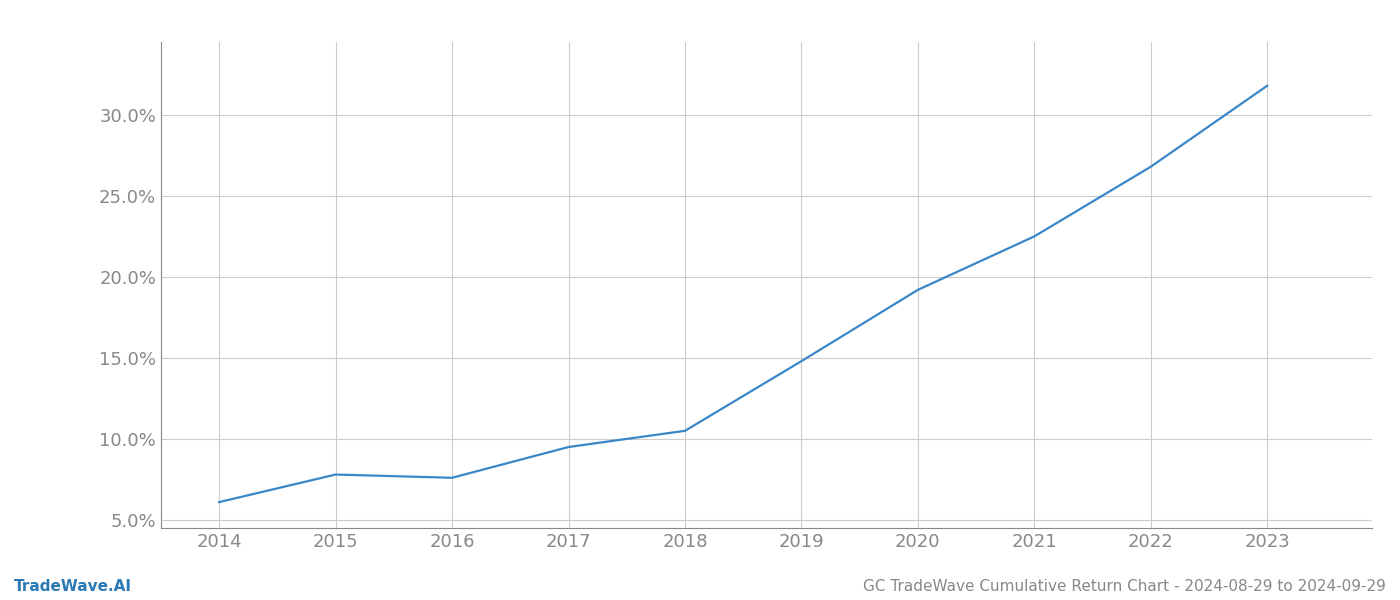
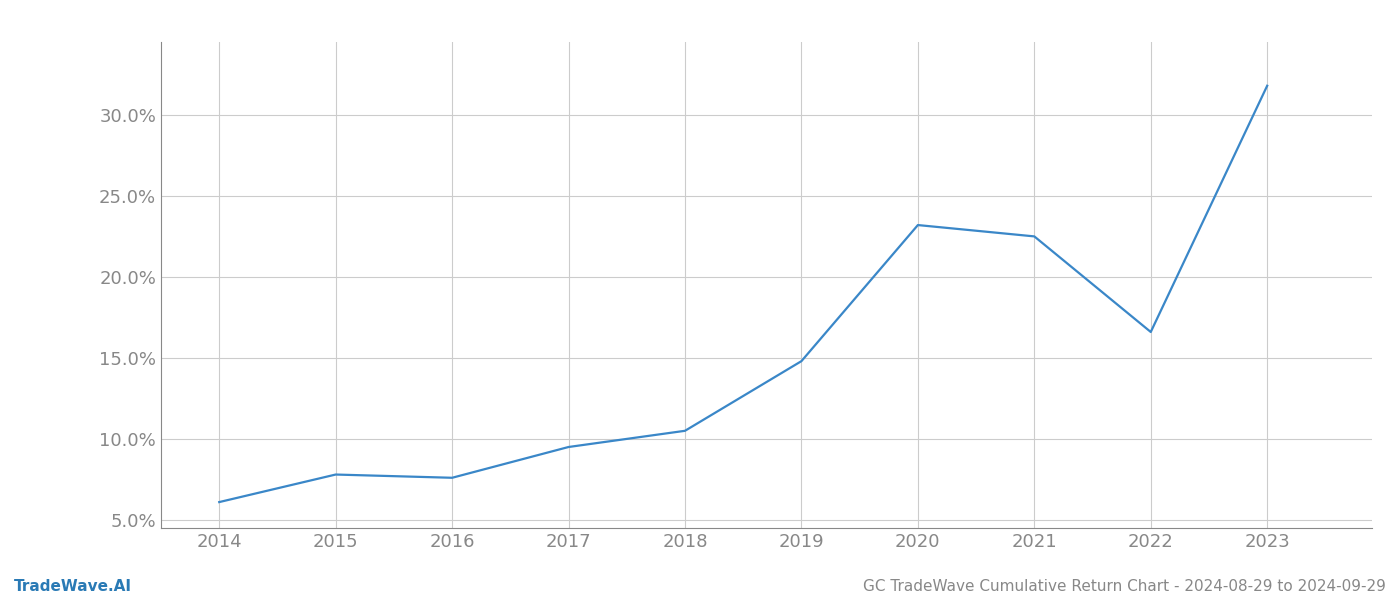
2020: 19.2% -> 23.2%
2022: 26.8% -> 16.6%
